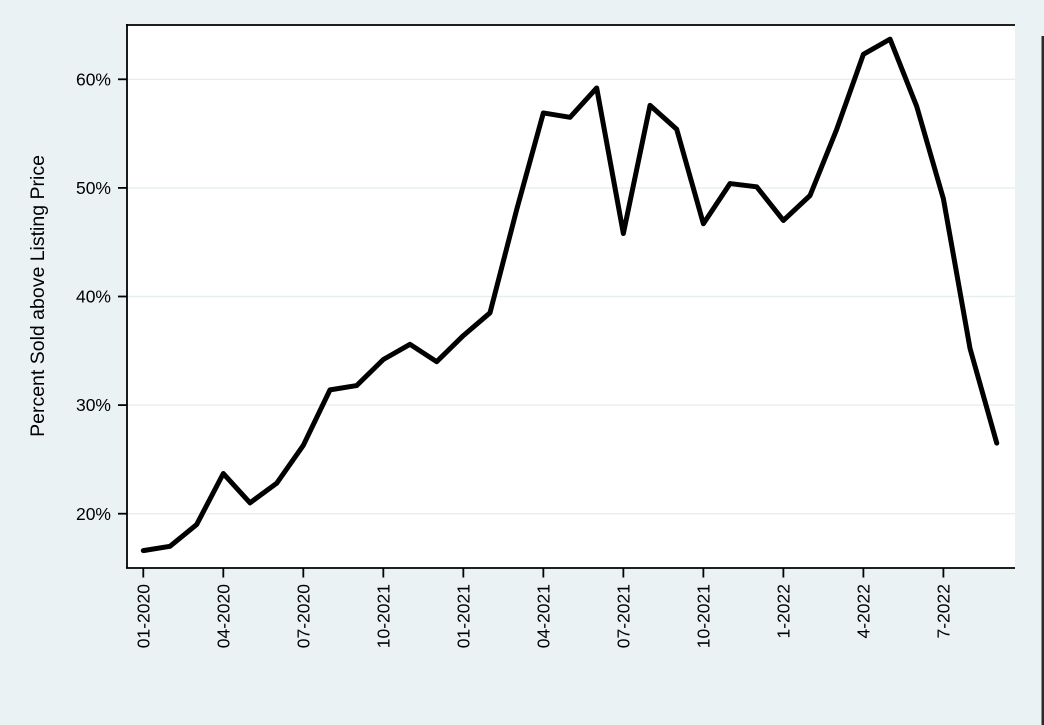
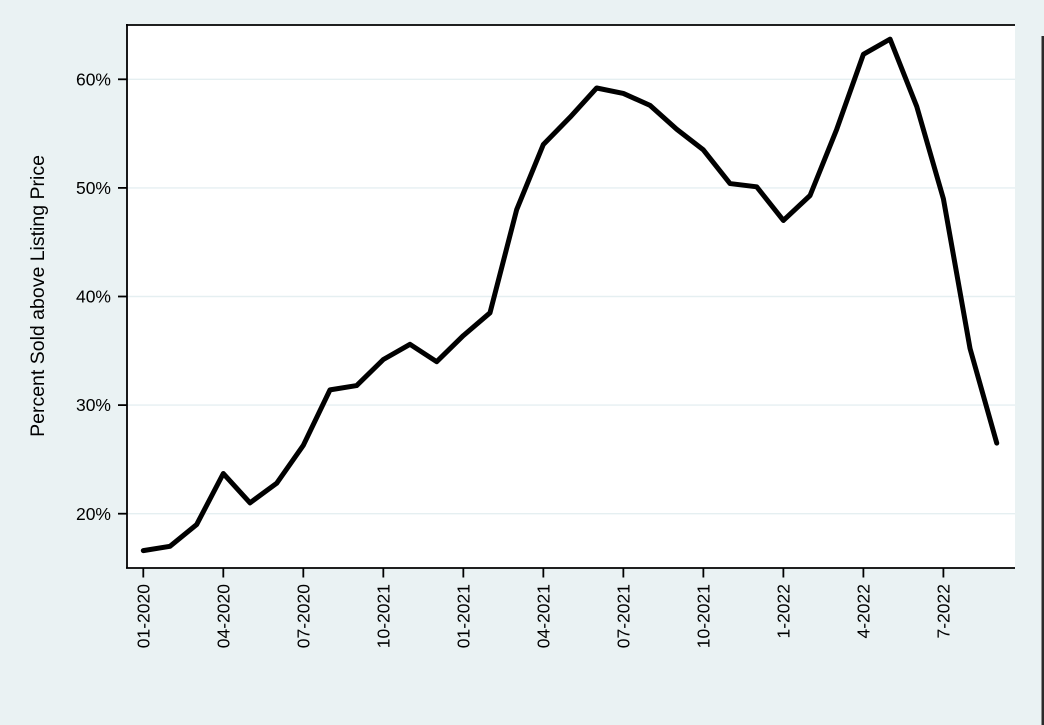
04-2021: 56.9% -> 54.0%
07-2021: 45.8% -> 58.7%
10-2021: 46.7% -> 53.5%
